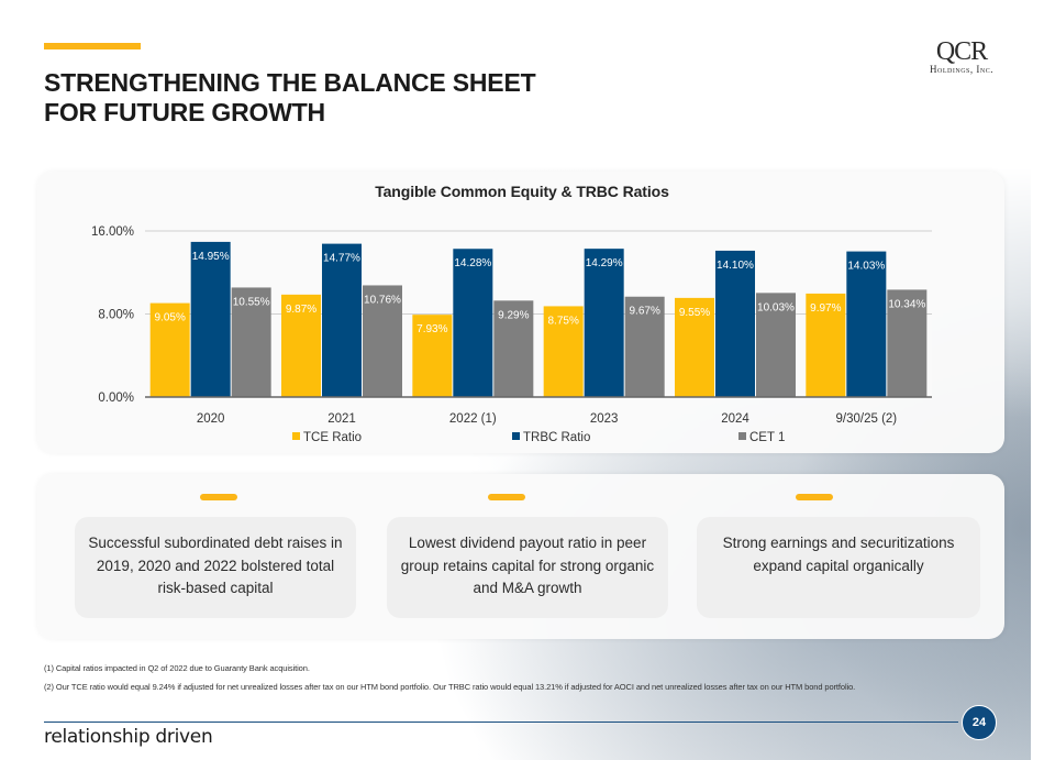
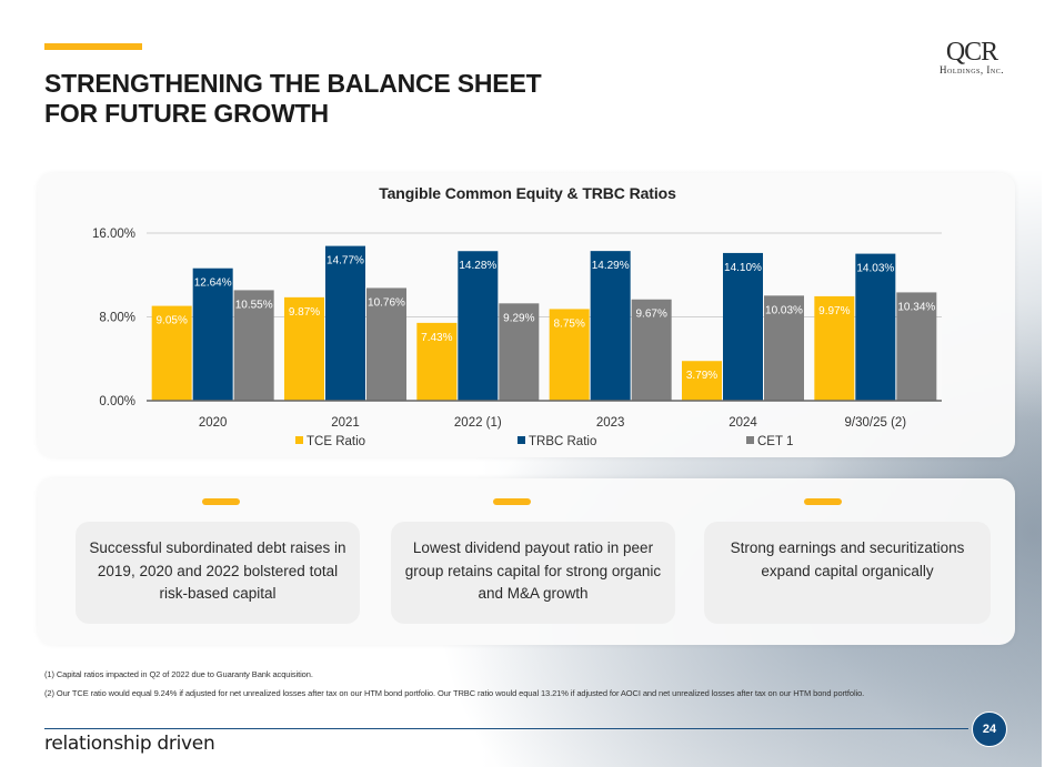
TRBC Ratio/2020: 14.95% -> 12.64%
TCE Ratio/2022 (1): 7.93% -> 7.43%
TCE Ratio/2024: 9.55% -> 3.79%
